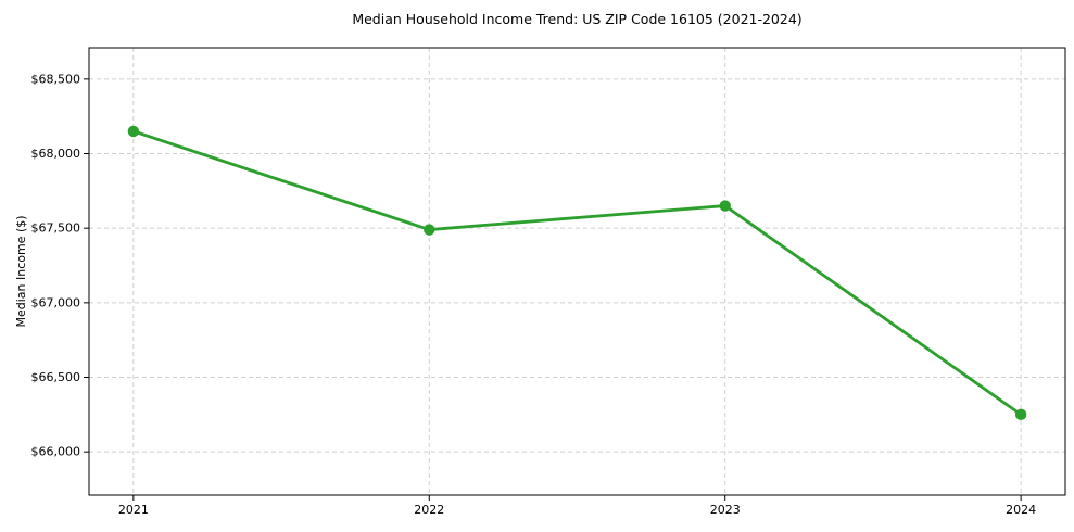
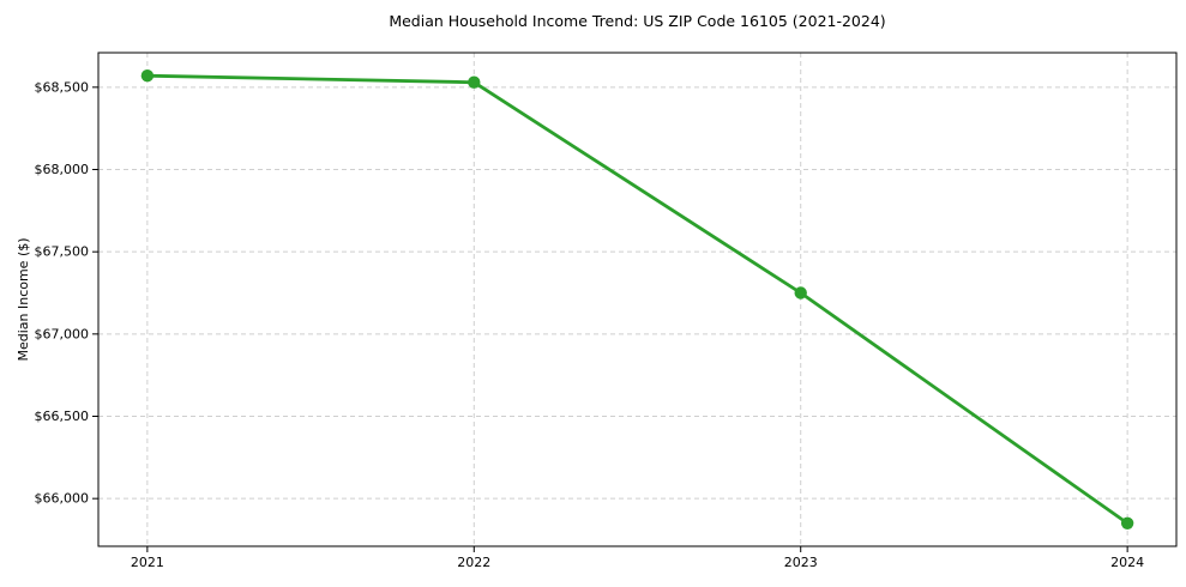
2021: $68150 -> $68570
2022: $67490 -> $68530
2023: $67650 -> $67250
2024: $66250 -> $65850
